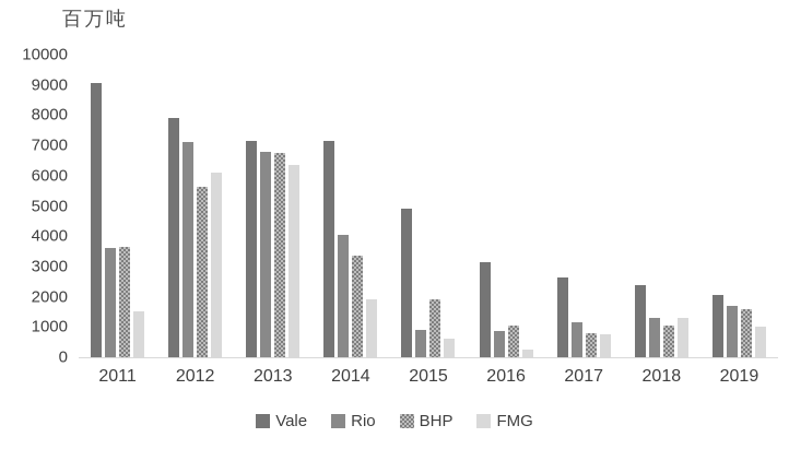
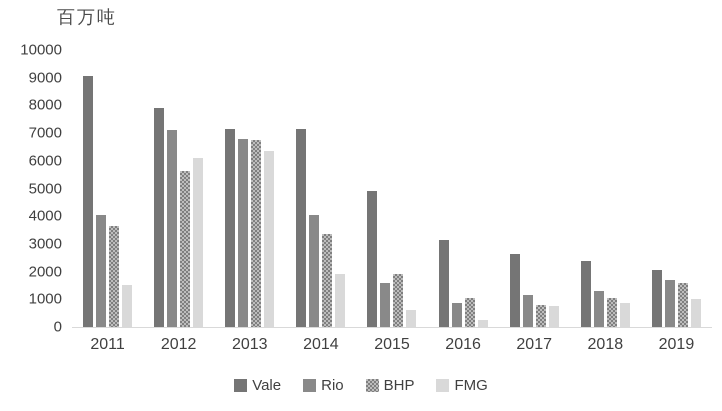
Rio/2011: 3600 -> 4000
Rio/2015: 900 -> 1600
FMG/2018: 1300 -> 800
